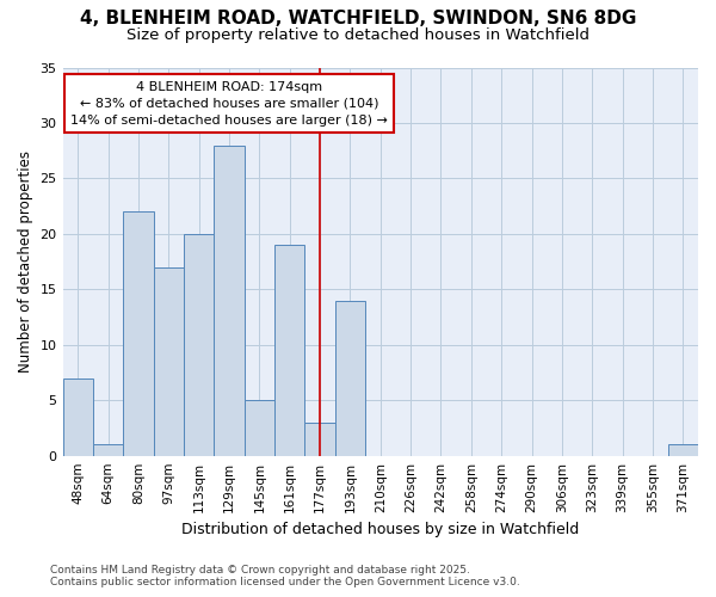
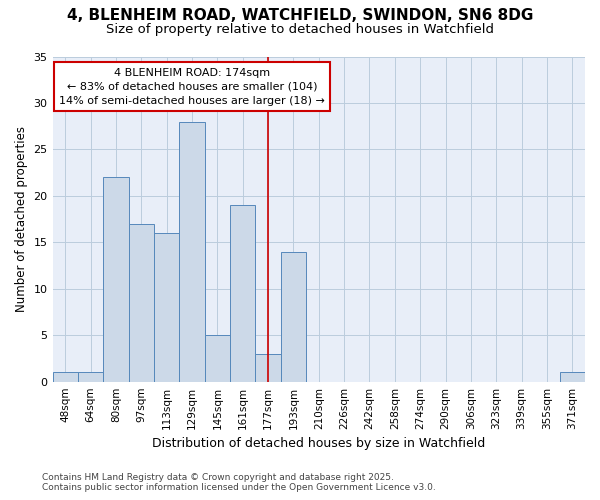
48sqm: 7 -> 1
113sqm: 20 -> 16
